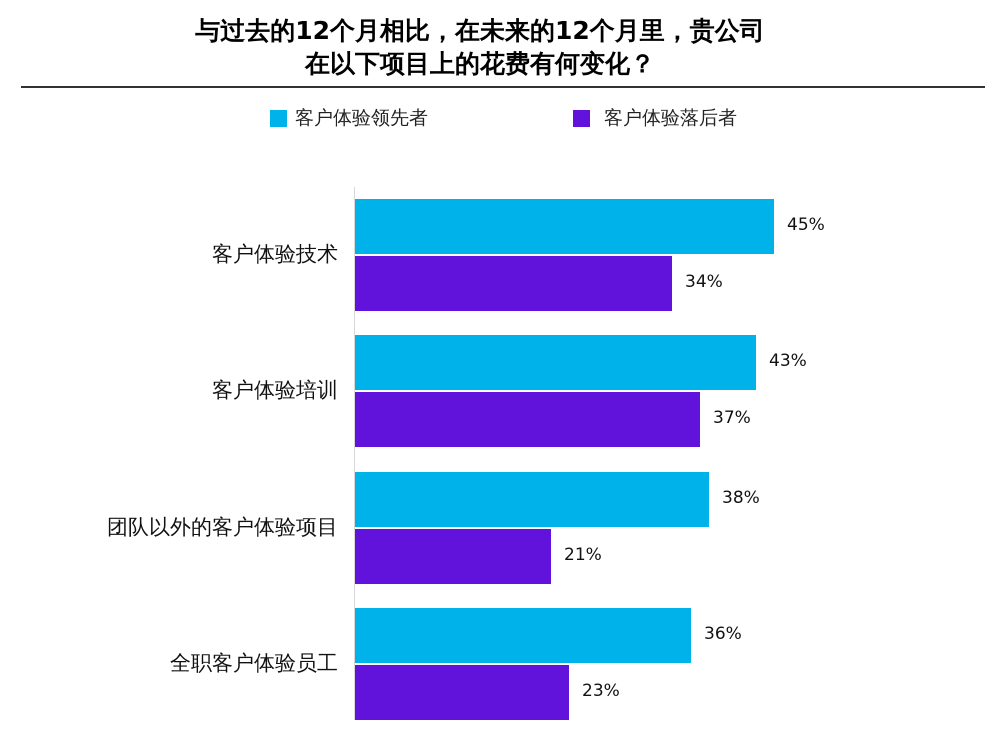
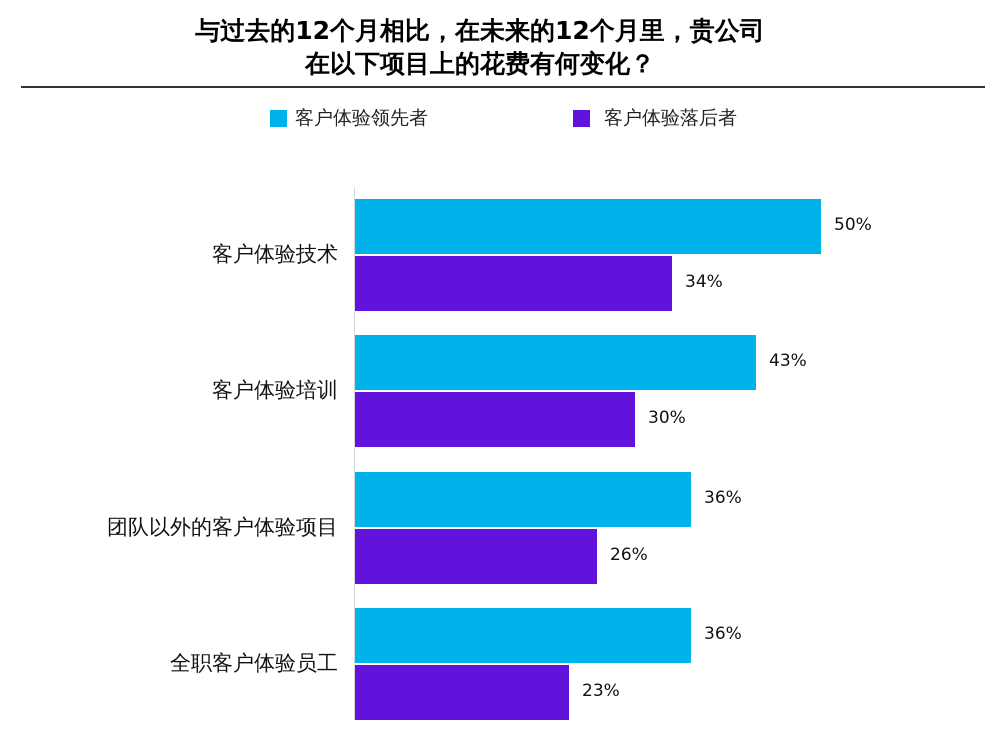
客户体验领先者/客户体验技术: 45% -> 50%
客户体验落后者/客户体验培训: 37% -> 30%
客户体验领先者/团队以外的客户体验项目: 38% -> 36%
客户体验落后者/团队以外的客户体验项目: 21% -> 26%
